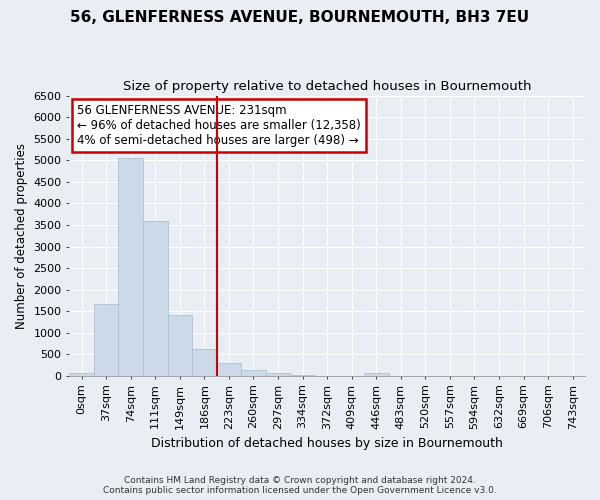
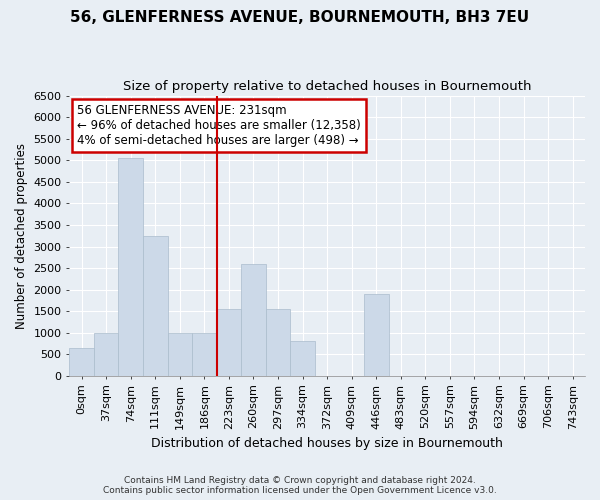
0sqm: 60 -> 650
37sqm: 1660 -> 1000
111sqm: 3600 -> 3250
149sqm: 1420 -> 1000
186sqm: 620 -> 1000
223sqm: 300 -> 1550
260sqm: 140 -> 2600
297sqm: 60 -> 1550
334sqm: 20 -> 800
446sqm: 60 -> 1900
